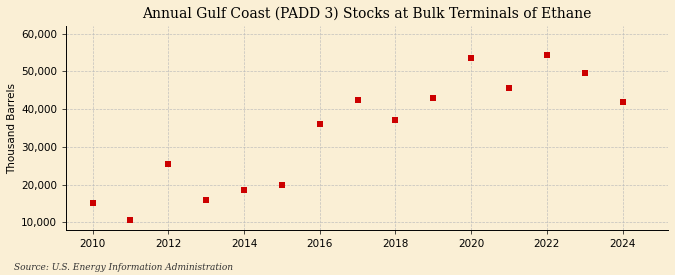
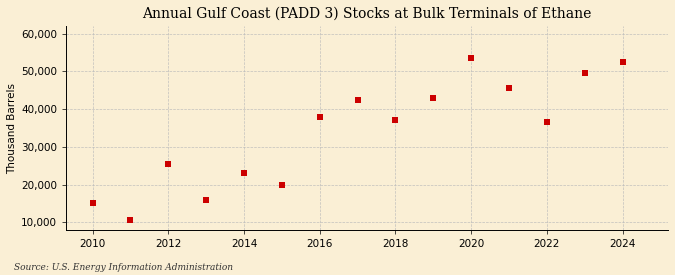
2014: 18,500 -> 23,000
2016: 36,000 -> 38,000
2022: 54,500 -> 36,500
2024: 42,000 -> 52,500
